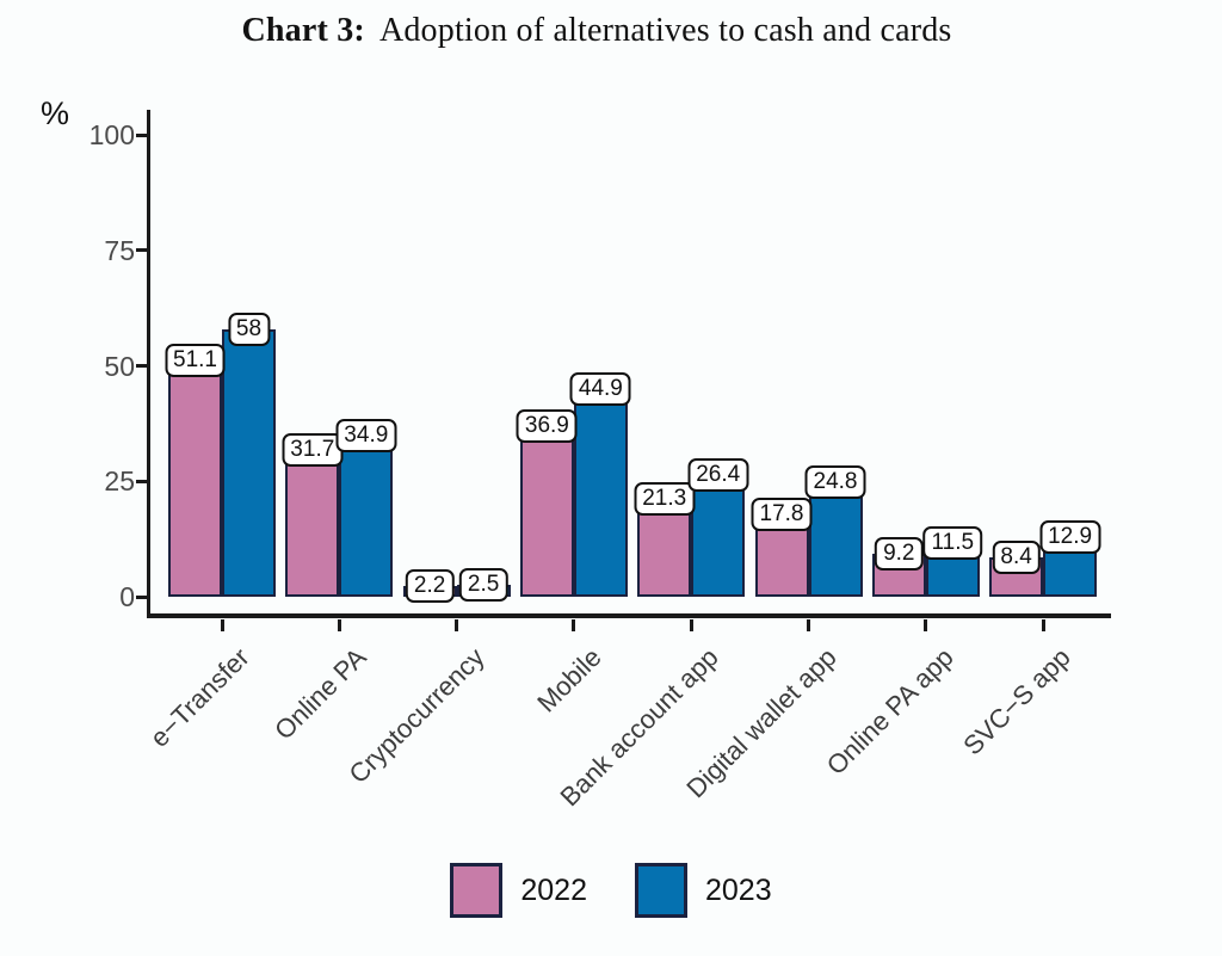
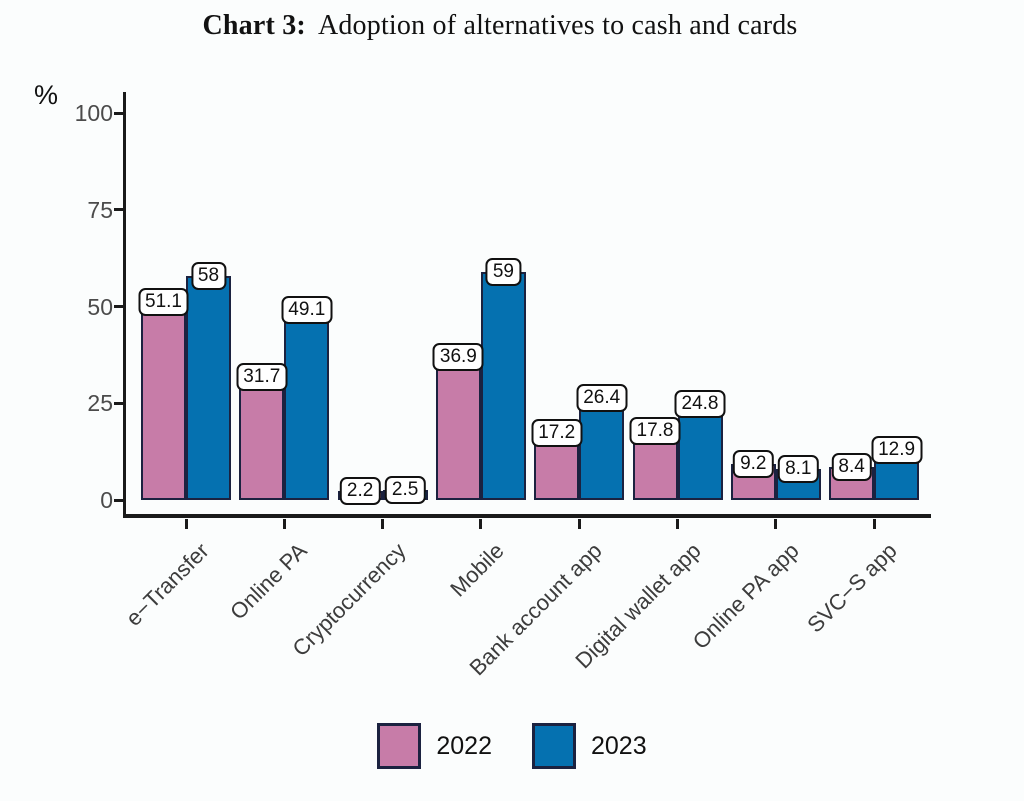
2023/Online PA: 34.9 -> 49.1
2023/Mobile: 44.9 -> 59
2022/Bank account app: 21.3 -> 17.2
2023/Online PA app: 11.5 -> 8.1
